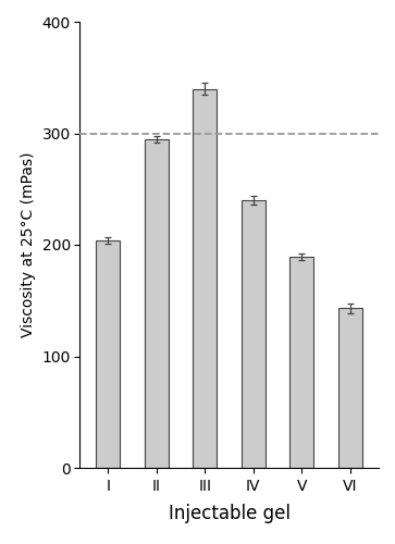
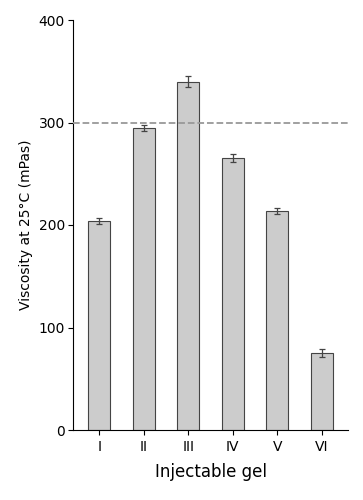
IV: 240 -> 265
V: 189 -> 214
VI: 143 -> 75
